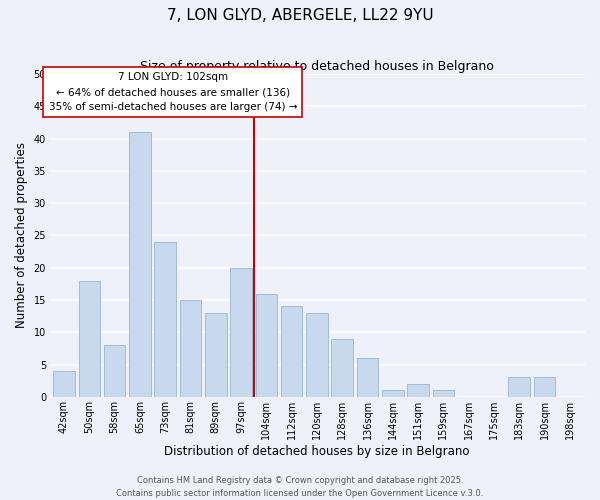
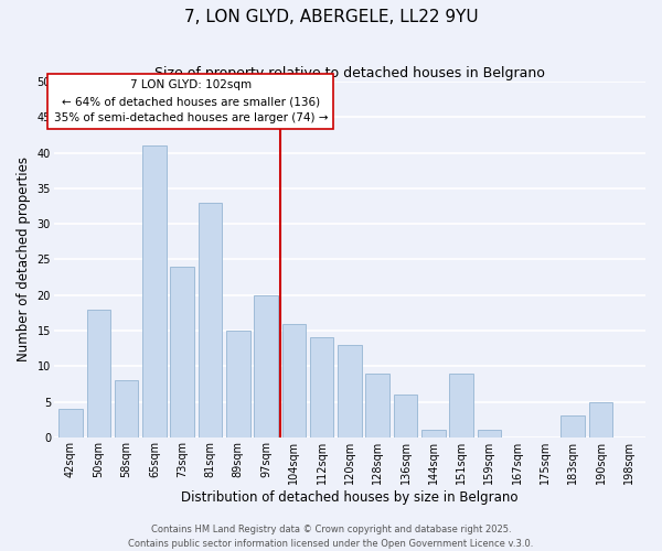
81sqm: 15 -> 33
89sqm: 13 -> 15
151sqm: 2 -> 9
190sqm: 3 -> 5
